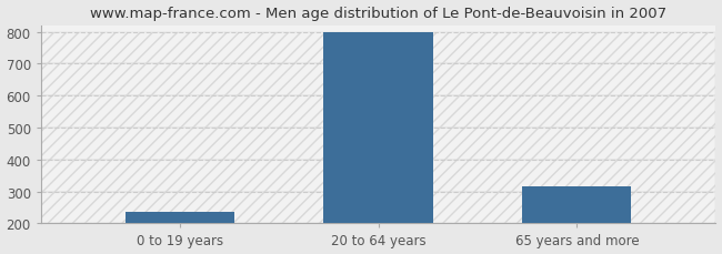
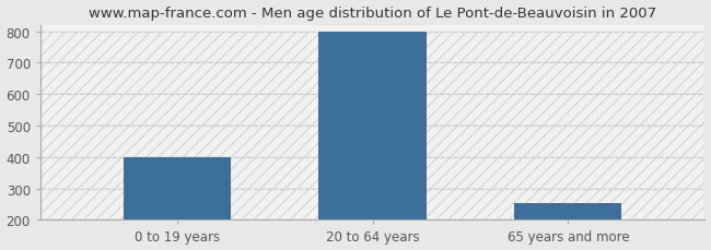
0 to 19 years: 235 -> 400
65 years and more: 315 -> 252
